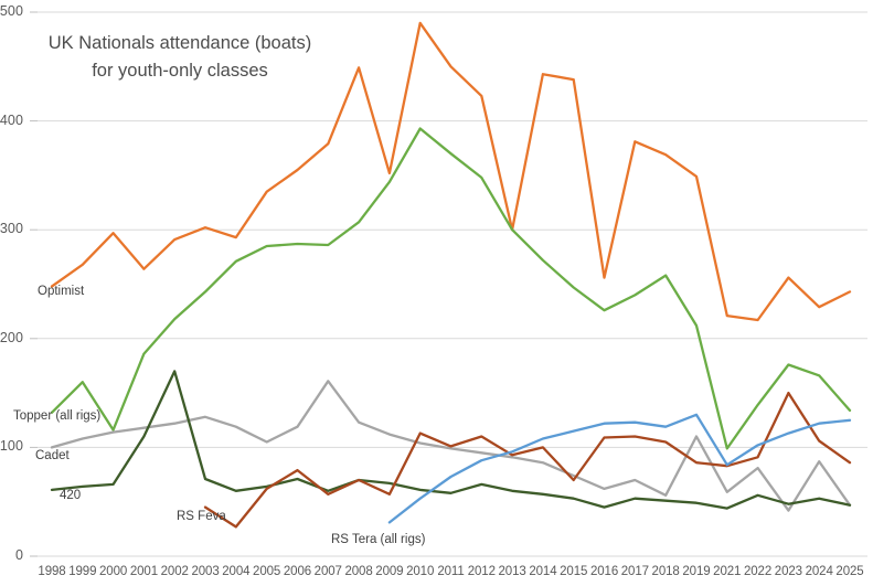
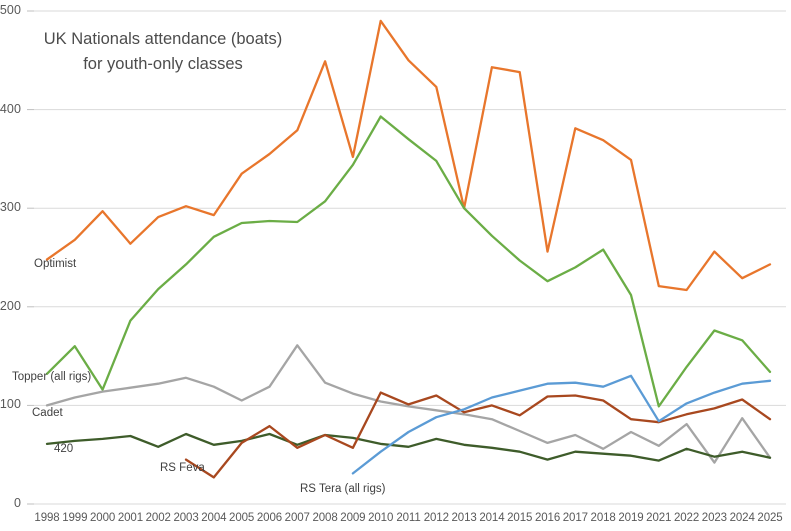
420/2001: 110 -> 70
420/2002: 170 -> 60
RS Feva/2015: 70 -> 90
Cadet/2019: 110 -> 70
RS Feva/2023: 150 -> 100
